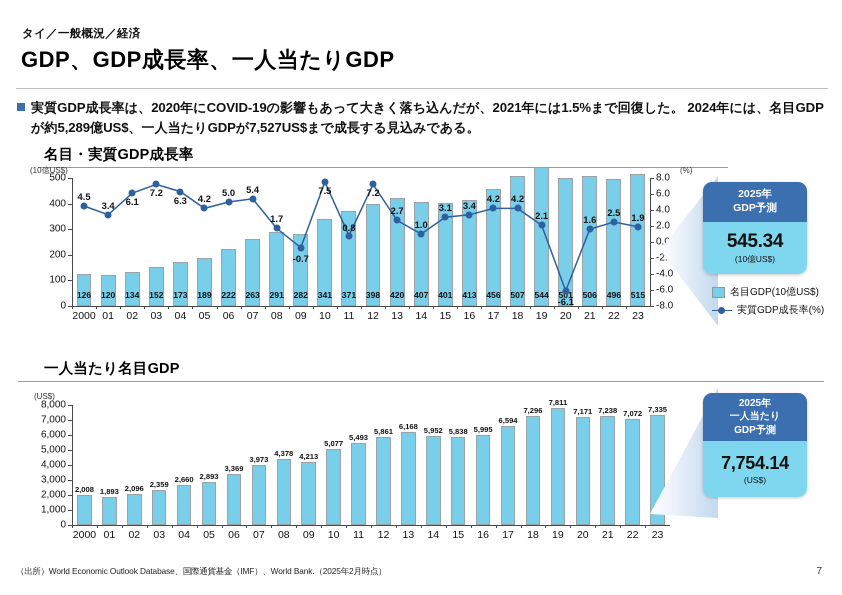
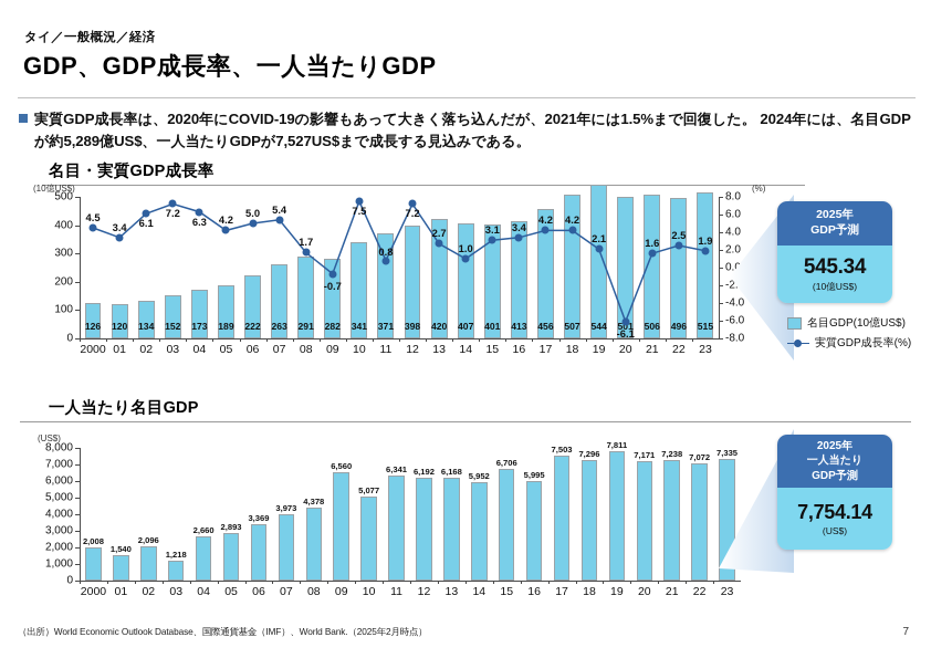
一人当たり名目GDP/01: 1,893 -> 1,540
一人当たり名目GDP/03: 2,359 -> 1,218
一人当たり名目GDP/09: 4,213 -> 6,560
一人当たり名目GDP/11: 5,493 -> 6,341
一人当たり名目GDP/12: 5,861 -> 6,192
一人当たり名目GDP/15: 5,838 -> 6,706
一人当たり名目GDP/17: 6,594 -> 7,503
